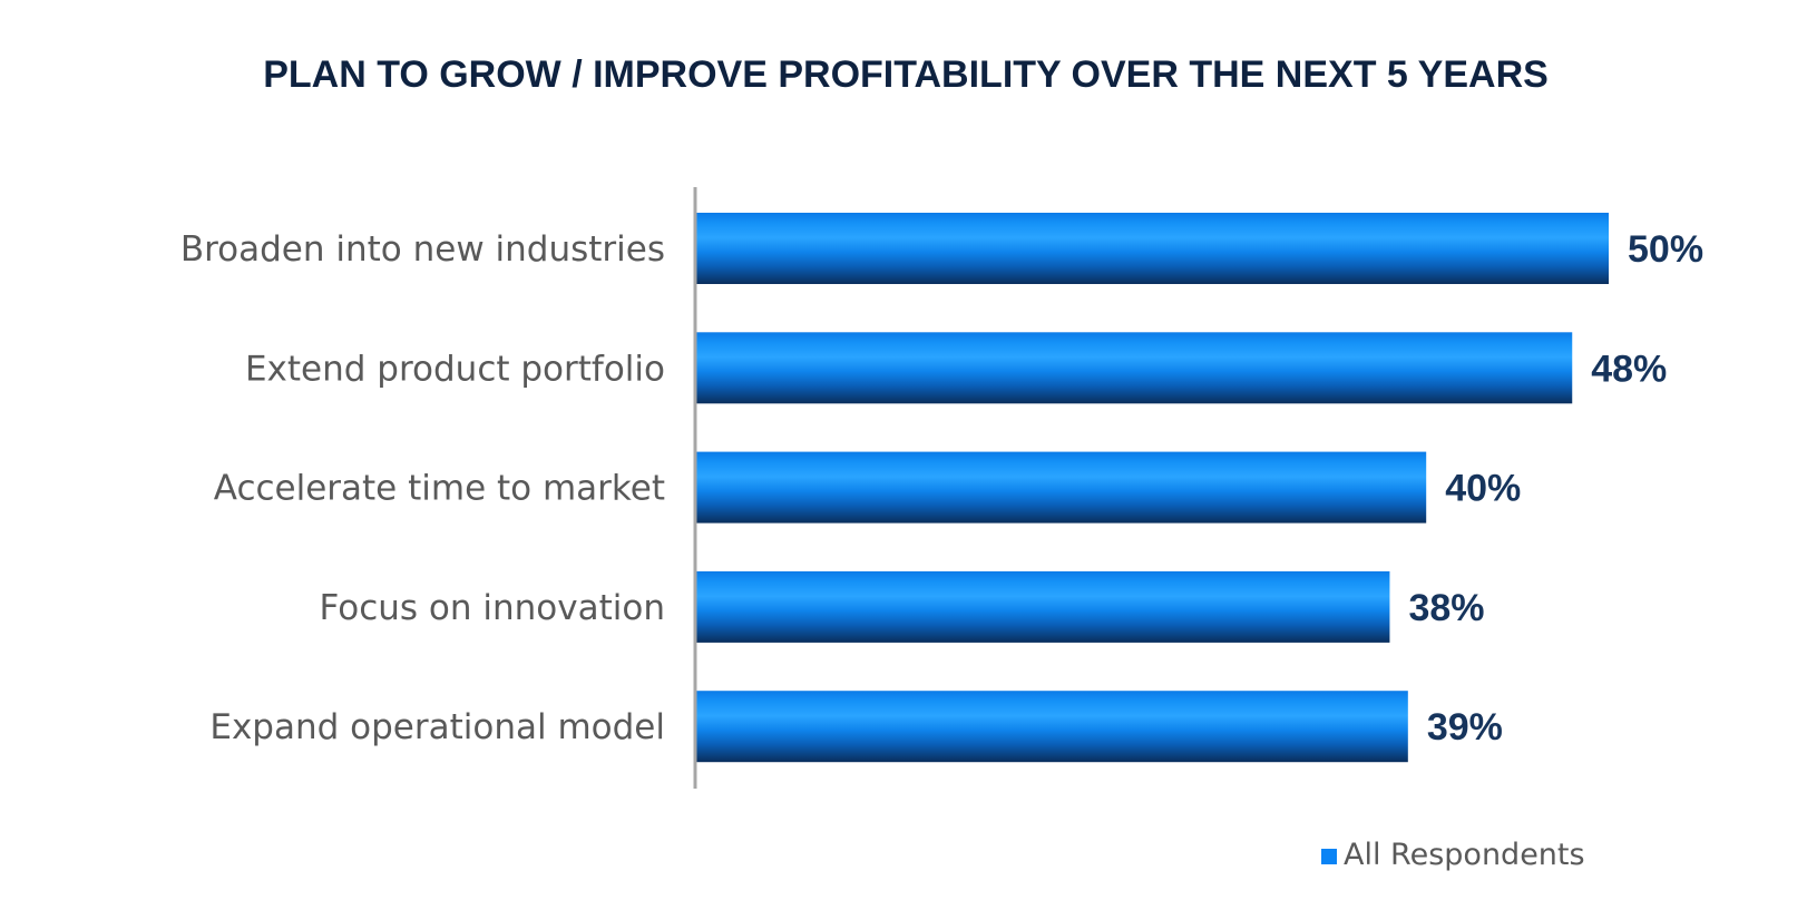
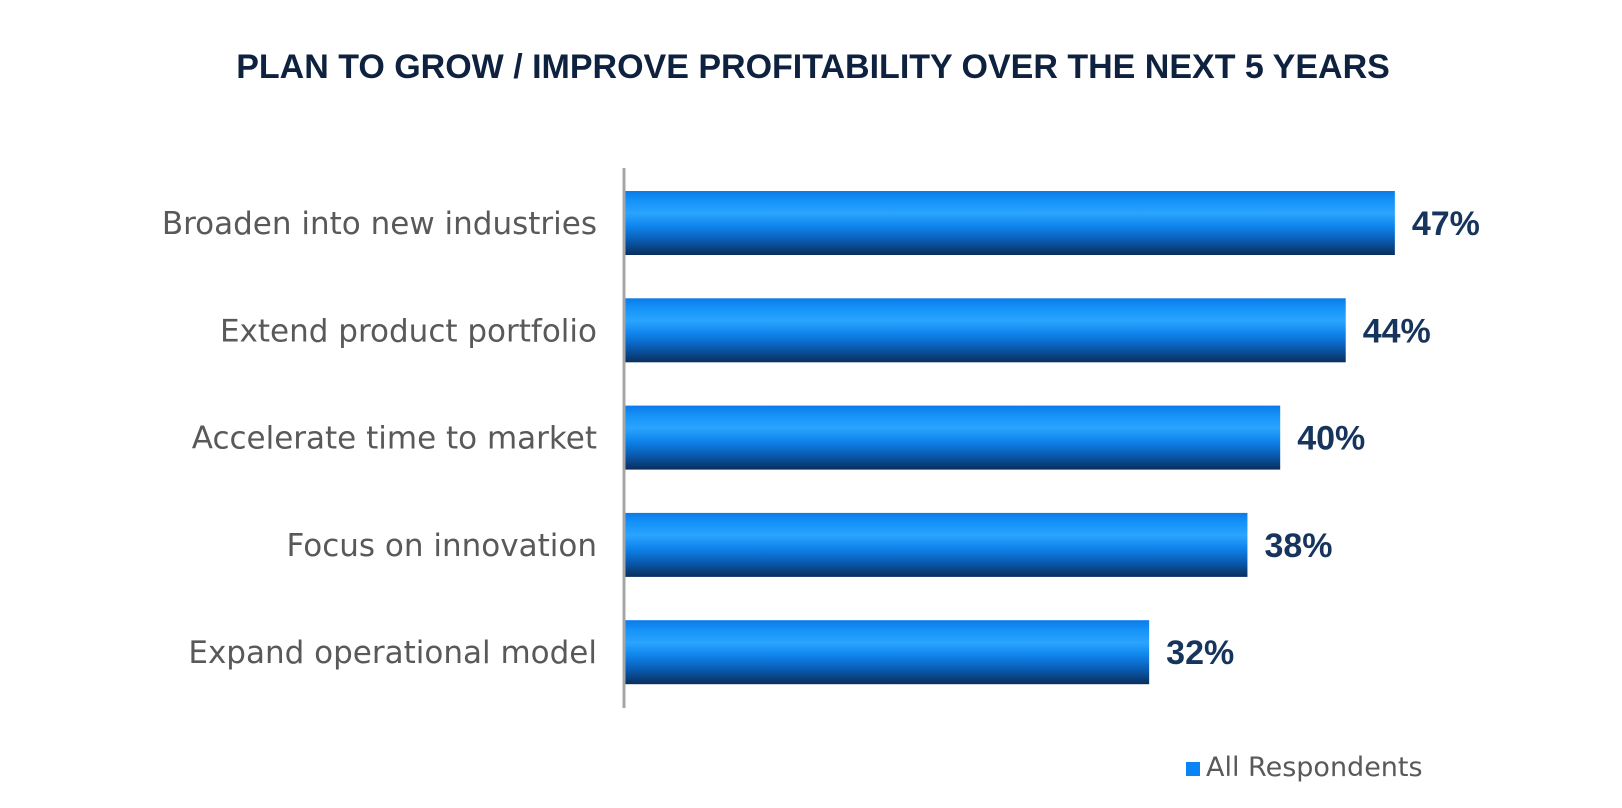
Broaden into new industries: 50% -> 47%
Extend product portfolio: 48% -> 44%
Expand operational model: 39% -> 32%
